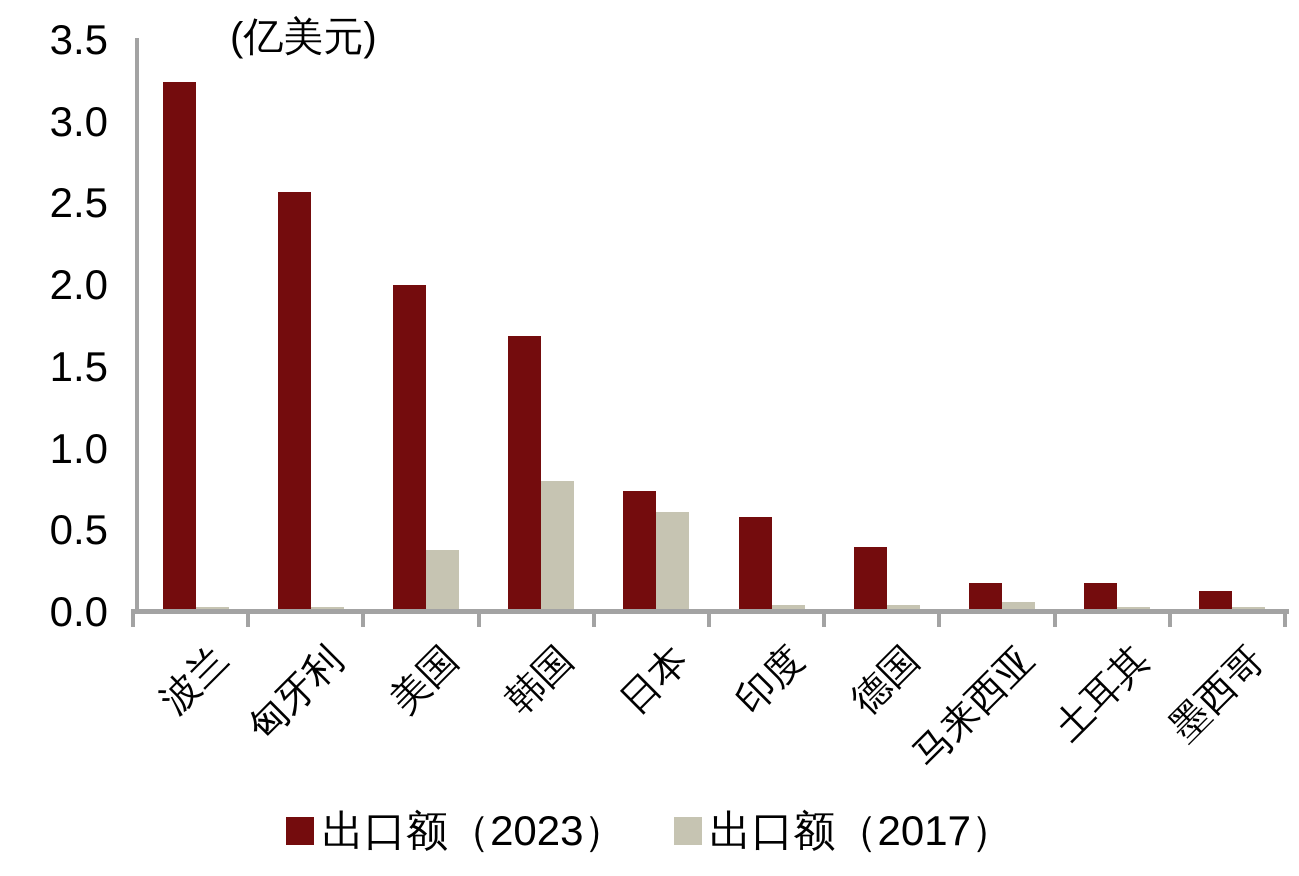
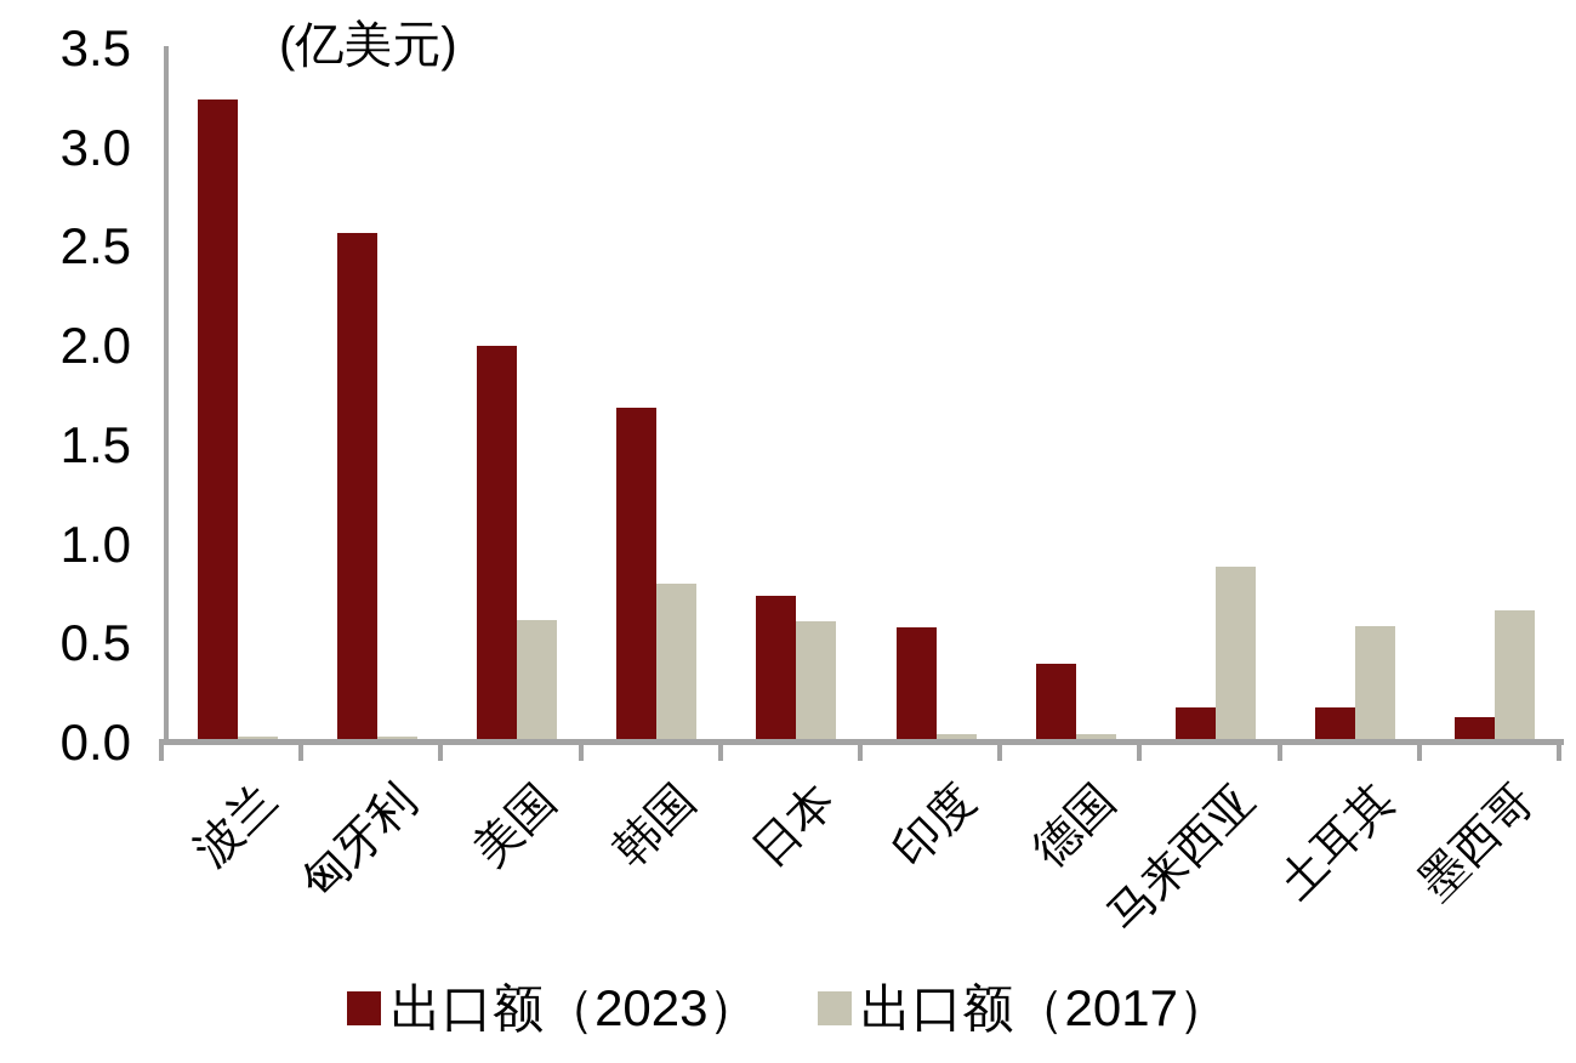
出口额（2017）/美国: 0.38 -> 0.62
出口额（2017）/马来西亚: 0.06 -> 0.89
出口额（2017）/土耳其: 0.03 -> 0.59
出口额（2017）/墨西哥: 0.03 -> 0.67
